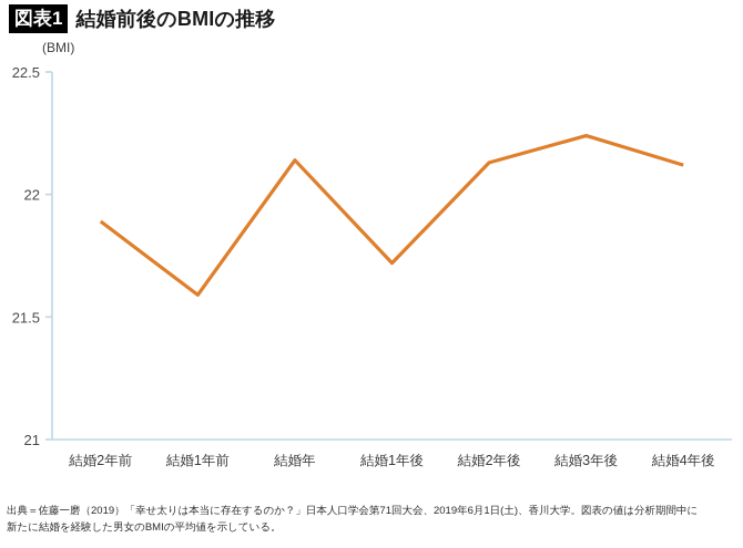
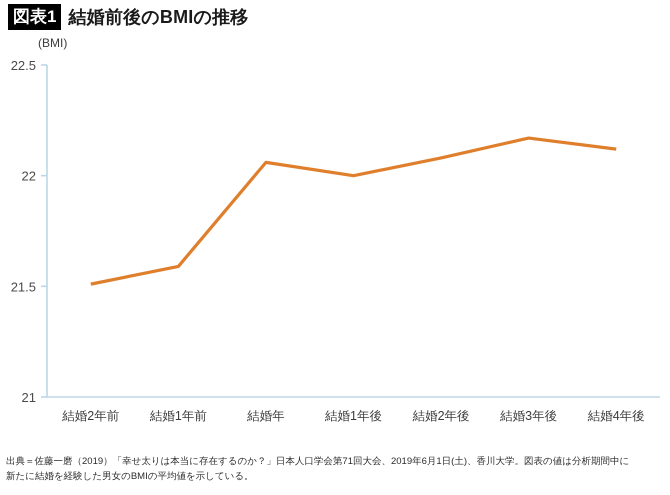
結婚2年前: 21.89 -> 21.51
結婚年: 22.14 -> 22.06
結婚1年後: 21.72 -> 22.00
結婚2年後: 22.13 -> 22.08
結婚3年後: 22.24 -> 22.17
